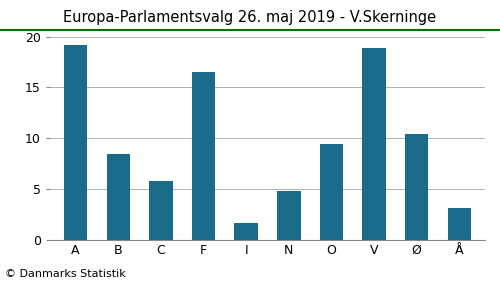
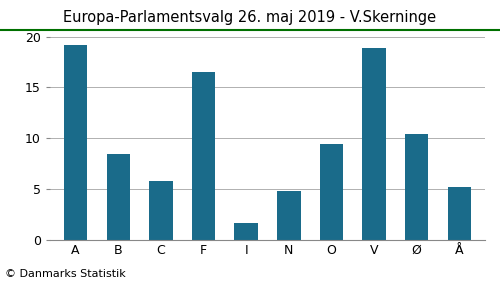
Å: 3.1 -> 5.2
